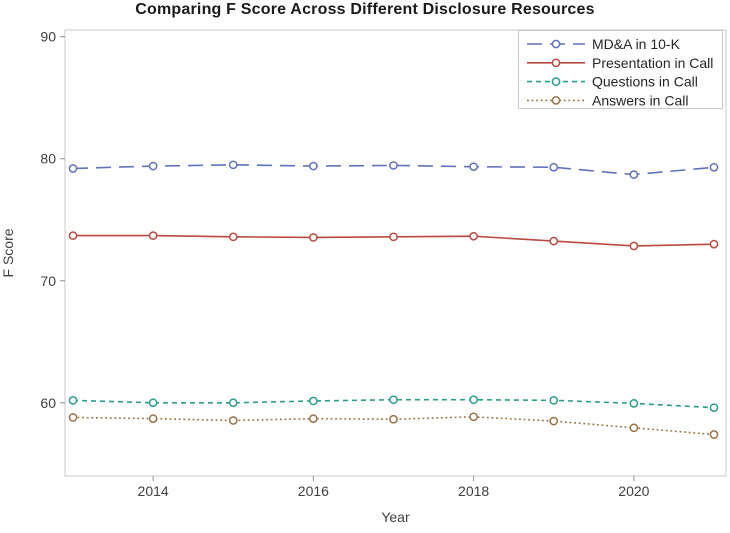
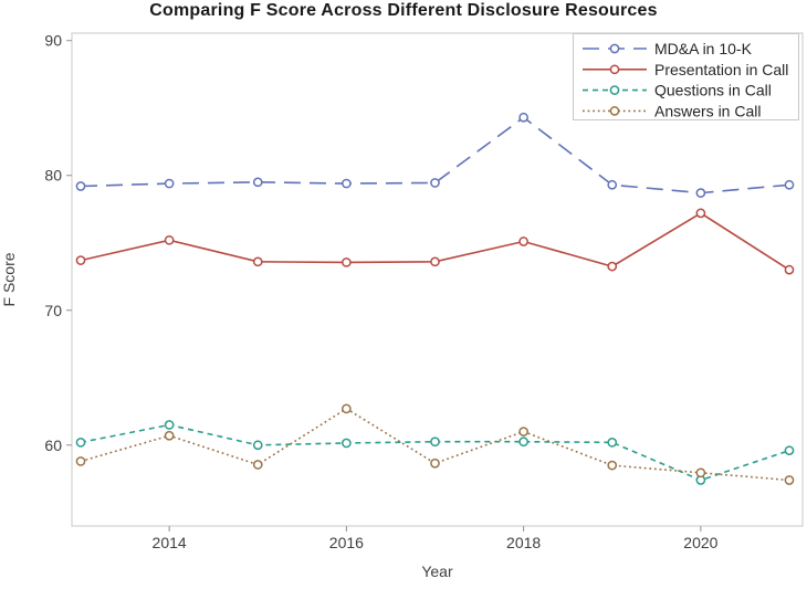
Presentation in Call/2014: 73.7 -> 75.2
Questions in Call/2014: 60.0 -> 61.5
Answers in Call/2014: 58.7 -> 60.7
Answers in Call/2016: 58.7 -> 62.7
MD&A in 10-K/2018: 79.3 -> 84.3
Presentation in Call/2018: 73.7 -> 75.1
Answers in Call/2018: 58.9 -> 61.0
Presentation in Call/2020: 72.8 -> 77.2
Questions in Call/2020: 60.0 -> 57.4
